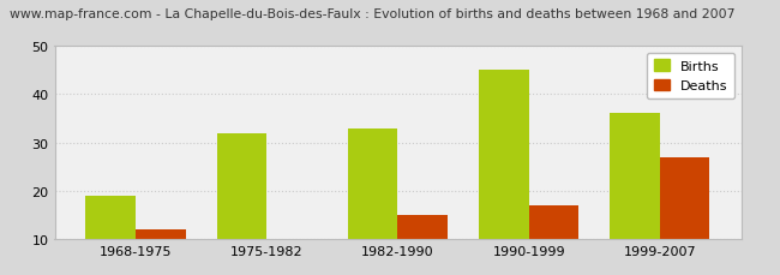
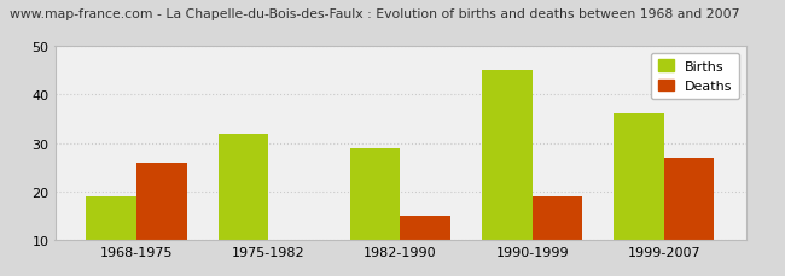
Deaths/1968-1975: 12 -> 26
Births/1982-1990: 33 -> 29
Deaths/1990-1999: 17 -> 19
